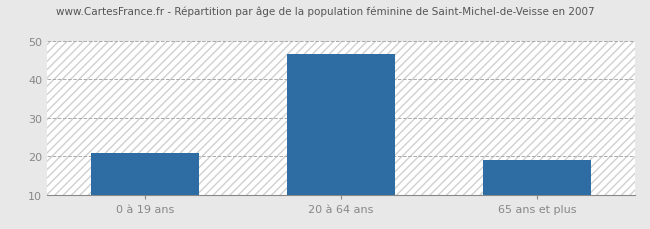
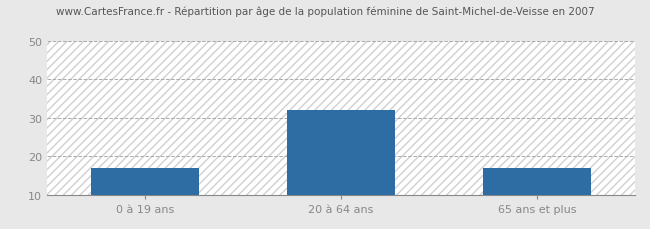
0 à 19 ans: 21.0 -> 17.0
20 à 64 ans: 46.5 -> 32.0
65 ans et plus: 19.0 -> 17.0
